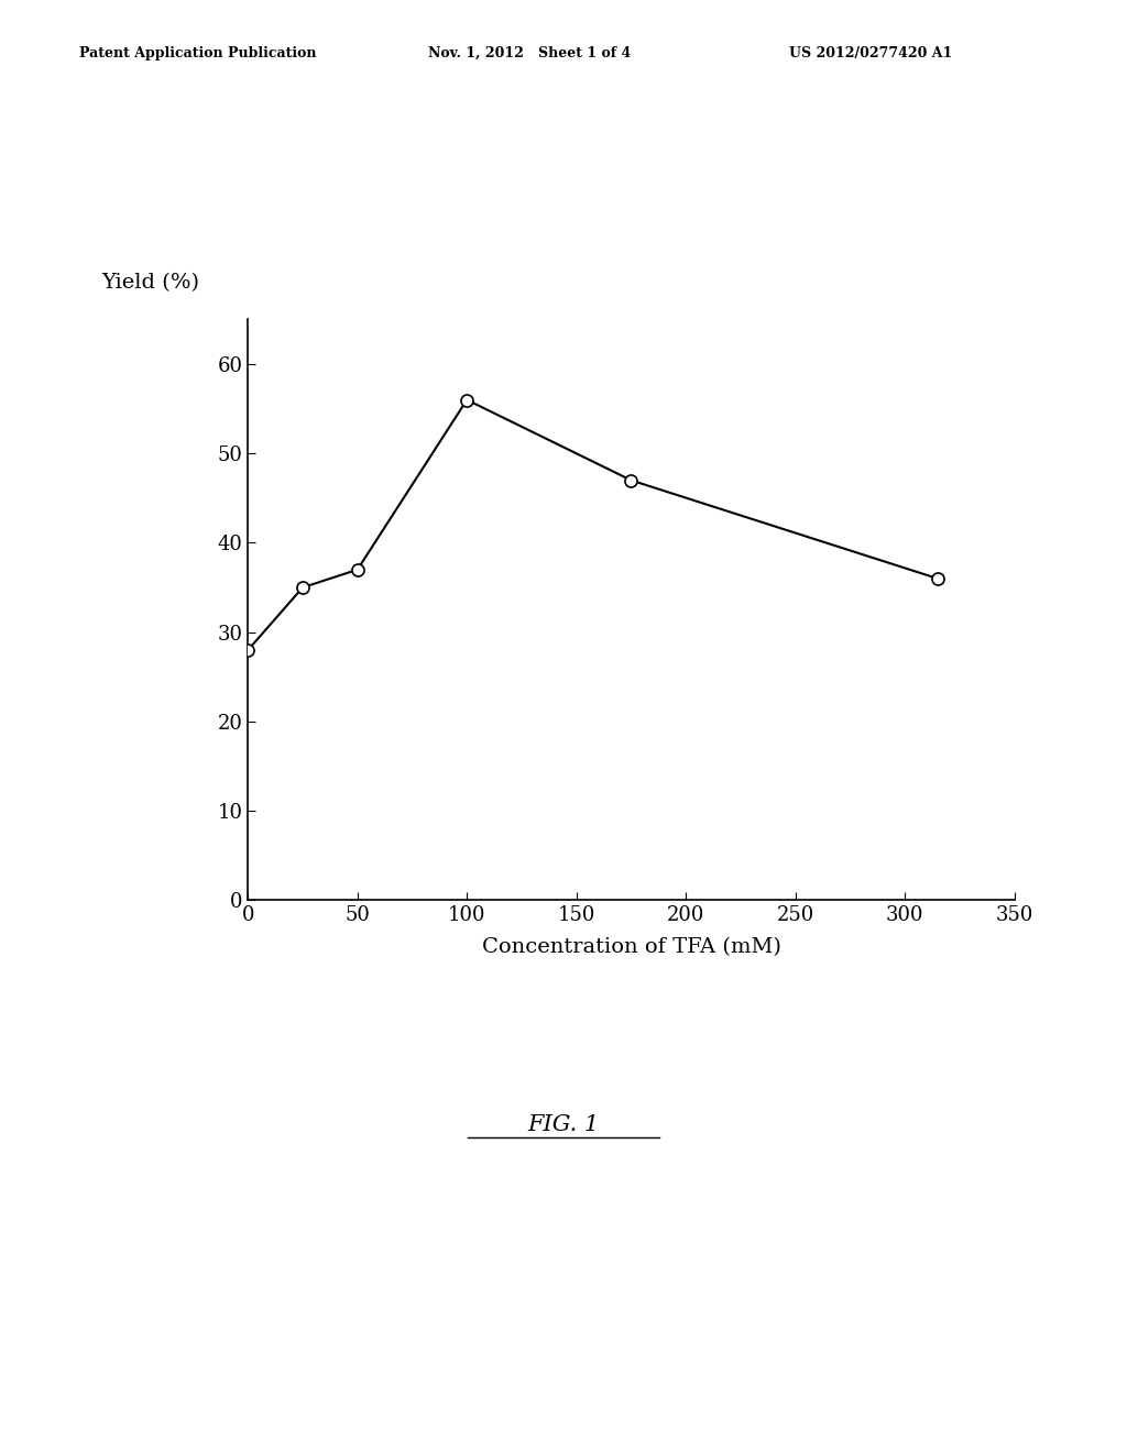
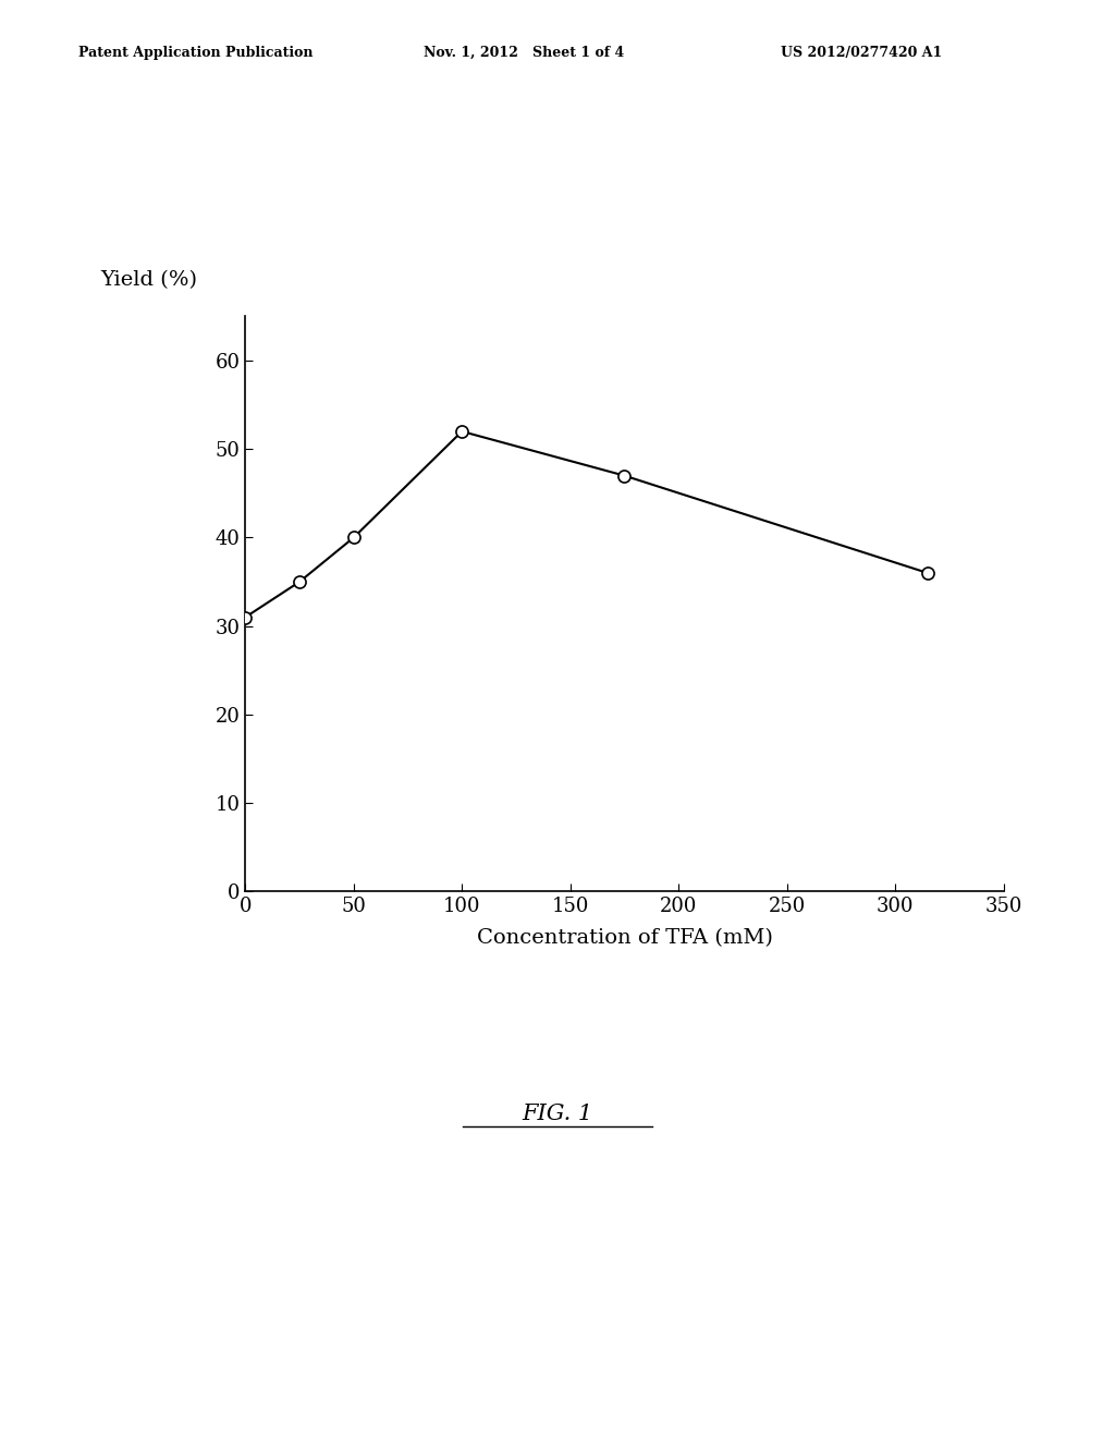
0: 28 -> 31
50: 37 -> 40
100: 56 -> 52
